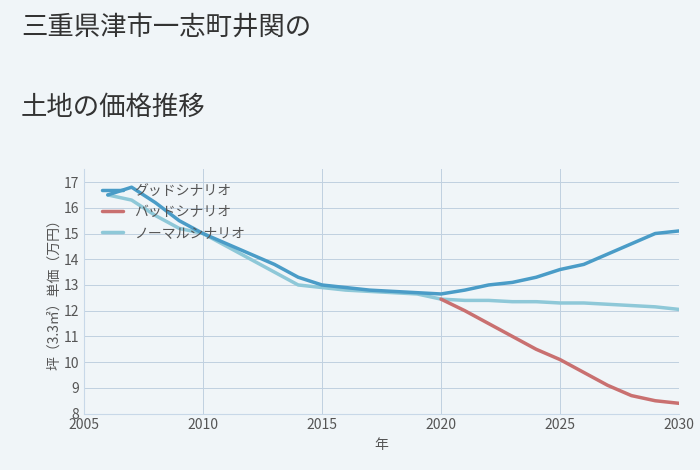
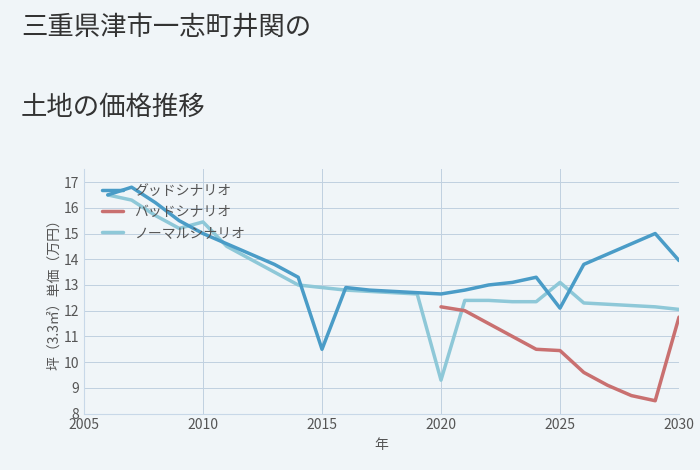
ノーマルシナリオ/2010: 15.00 -> 15.45
グッドシナリオ/2015: 13.00 -> 10.50
バッドシナリオ/2020: 12.45 -> 12.15
ノーマルシナリオ/2020: 12.45 -> 9.30
グッドシナリオ/2025: 13.60 -> 12.10
バッドシナリオ/2025: 10.10 -> 10.45
ノーマルシナリオ/2025: 12.30 -> 13.10
グッドシナリオ/2030: 15.10 -> 13.95
バッドシナリオ/2030: 8.40 -> 11.75
